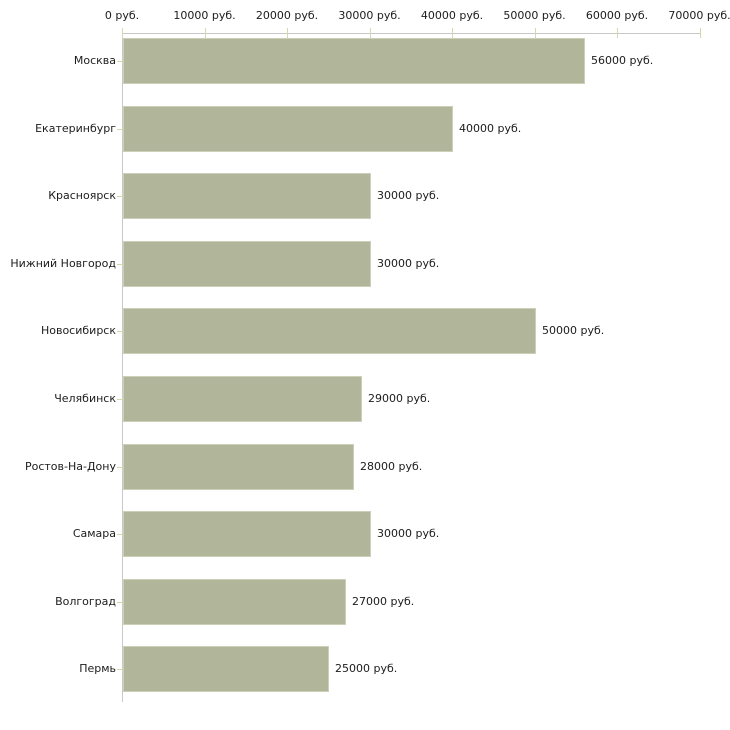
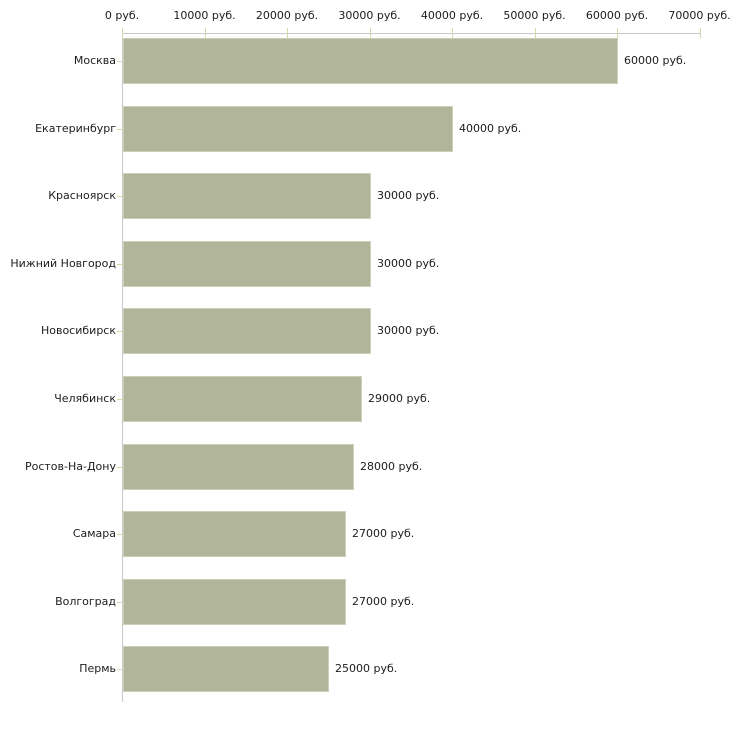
Москва: 56000 -> 60000
Новосибирск: 50000 -> 30000
Самара: 30000 -> 27000
